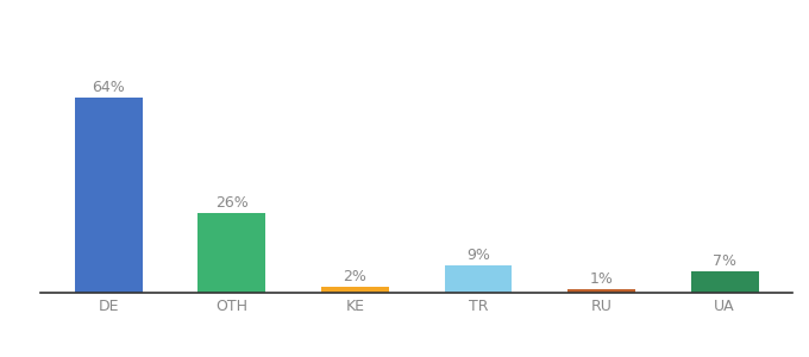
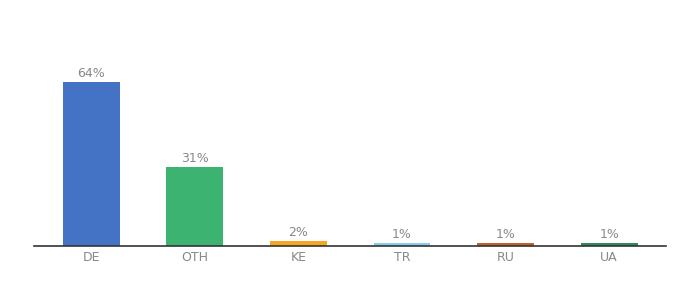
OTH: 26% -> 31%
TR: 9% -> 1%
UA: 7% -> 1%
